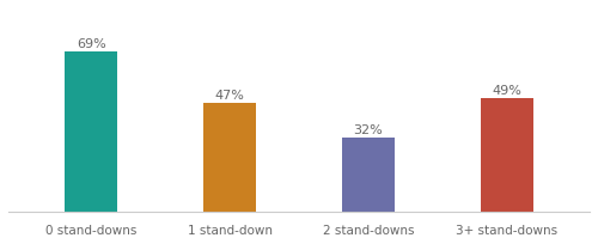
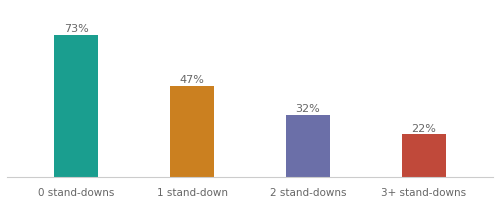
0 stand-downs: 69% -> 73%
3+ stand-downs: 49% -> 22%
